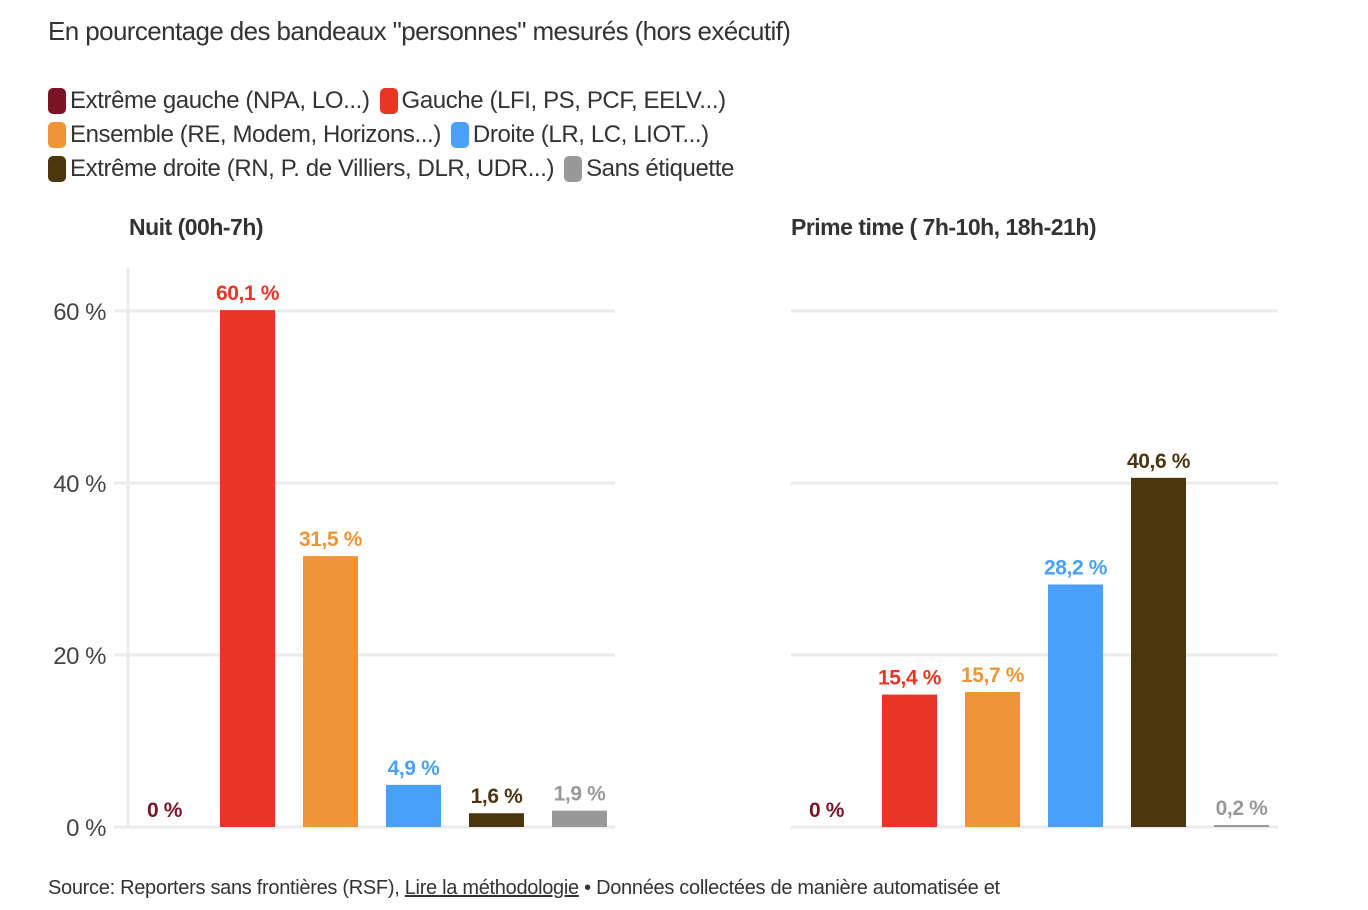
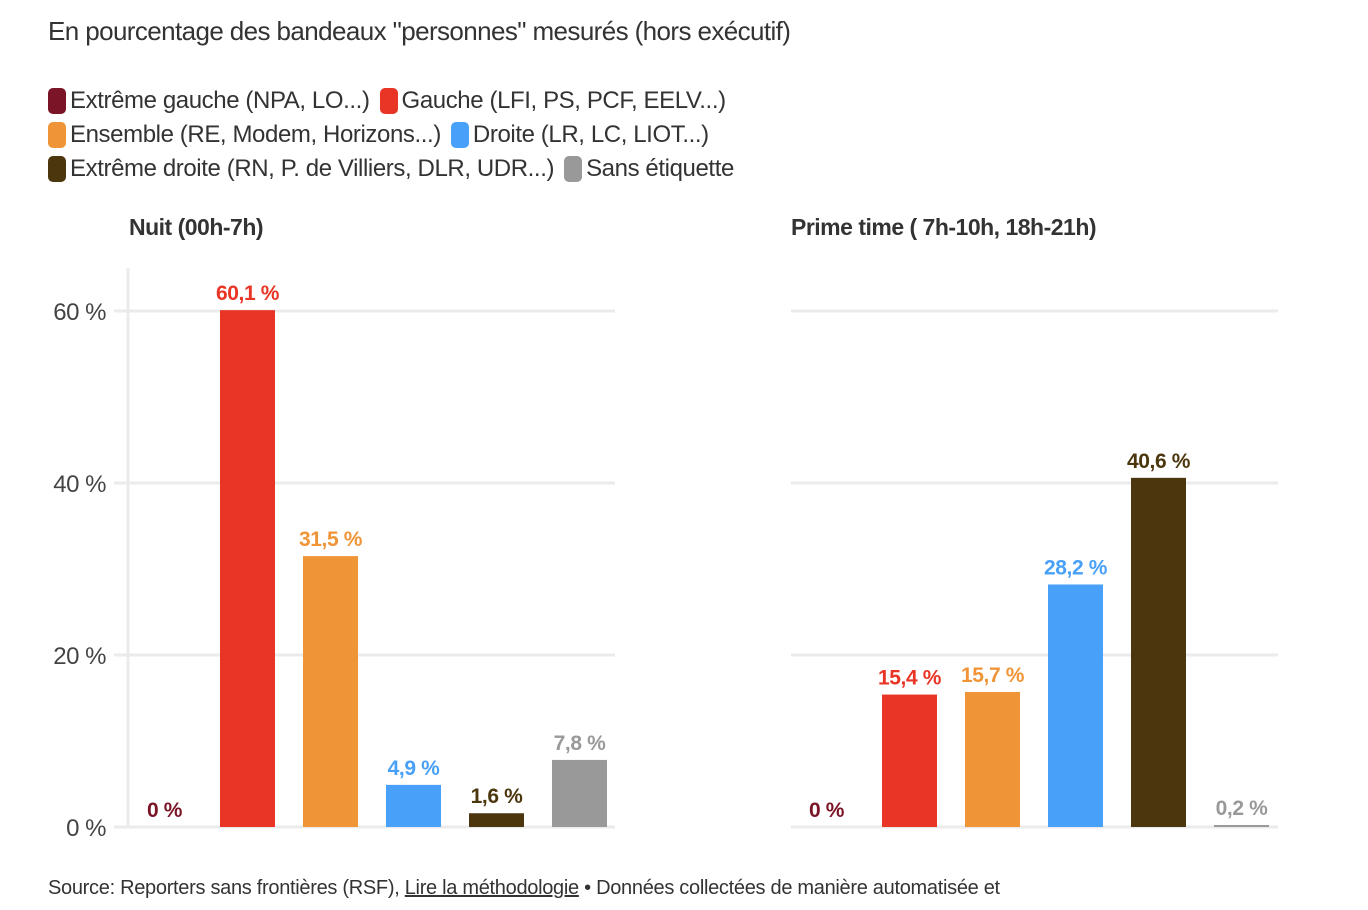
Nuit (00h-7h)/Sans étiquette: 1,9 -> 7,8
